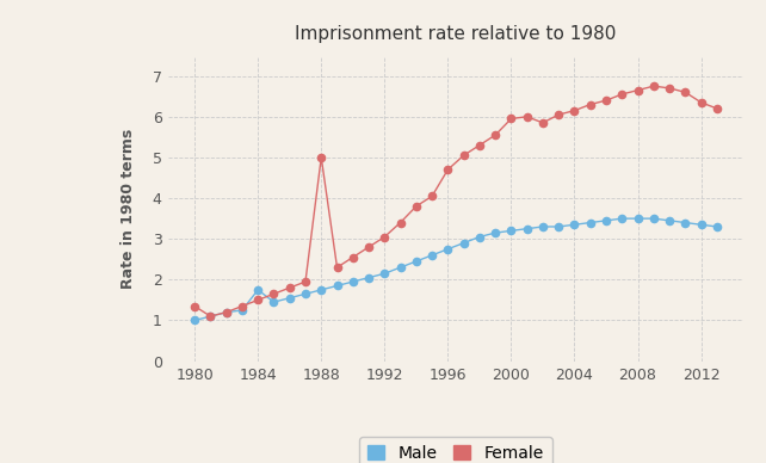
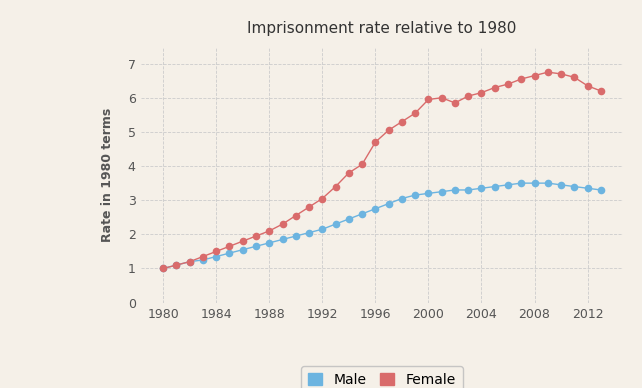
Female/1980: 1.35 -> 1.00
Male/1984: 1.75 -> 1.35
Female/1988: 5.00 -> 2.10
